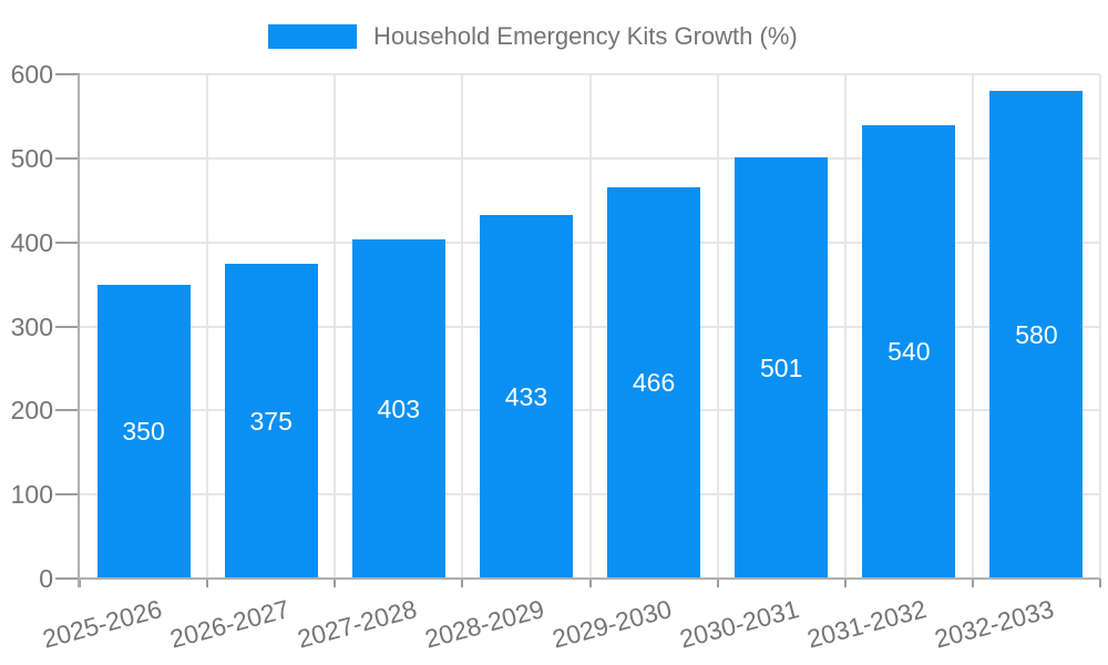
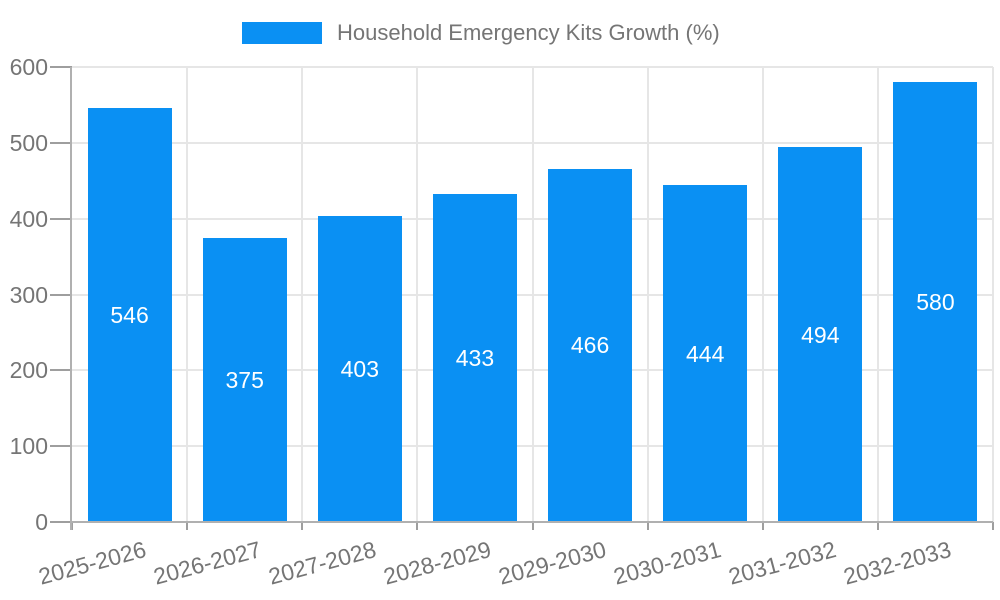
2025-2026: 350 -> 546
2030-2031: 501 -> 444
2031-2032: 540 -> 494
